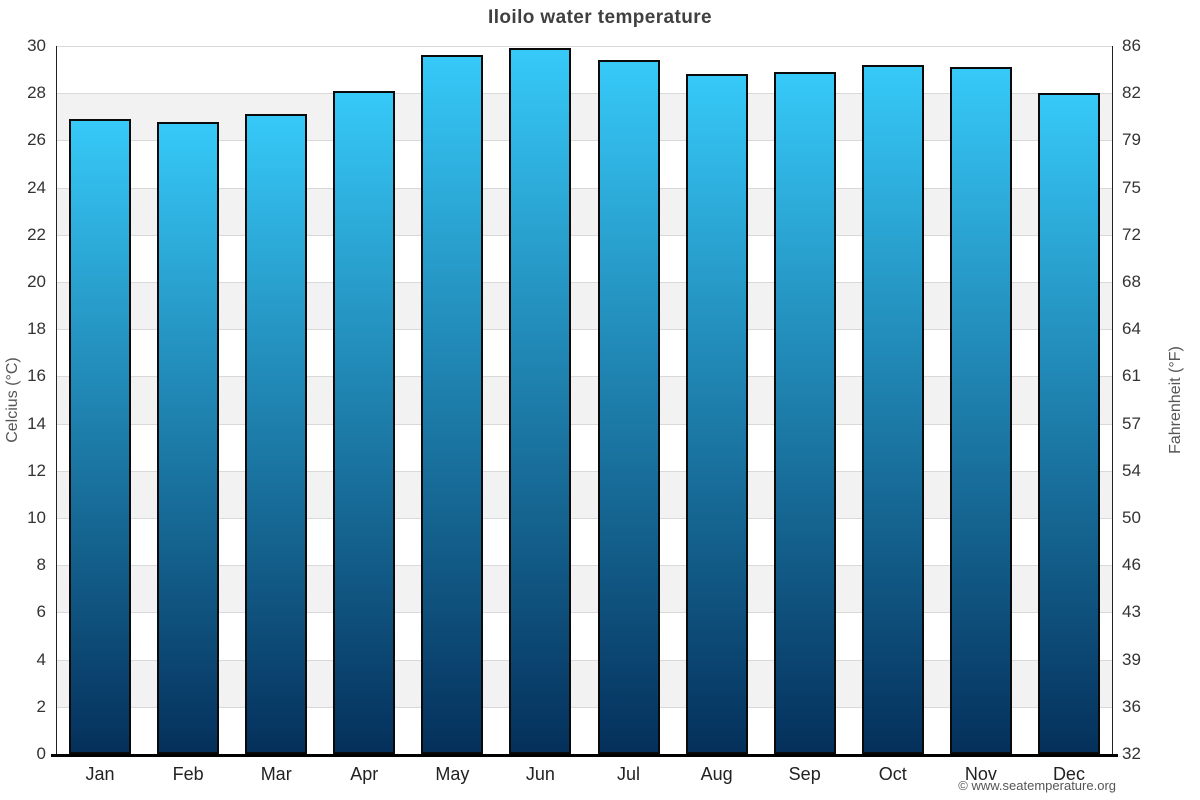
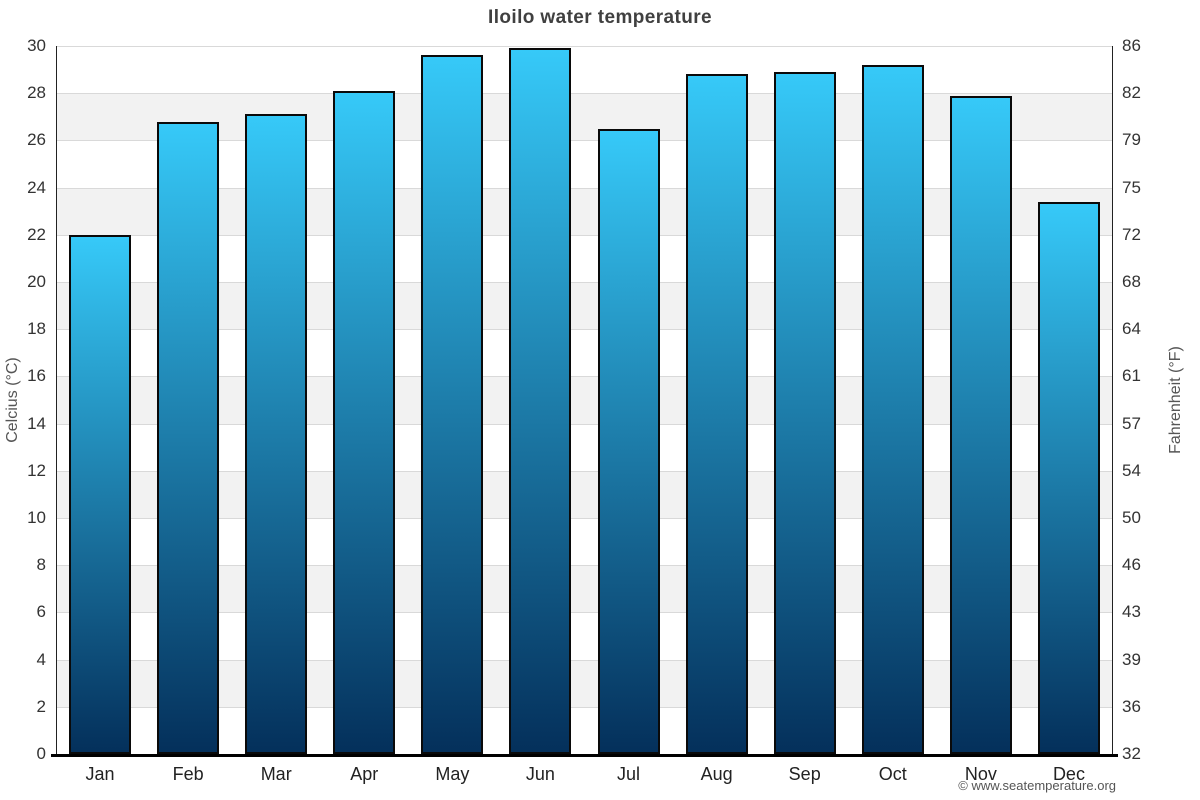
Jan: 26.9 -> 22.0
Jul: 29.4 -> 26.5
Nov: 29.1 -> 27.9
Dec: 28.0 -> 23.4
